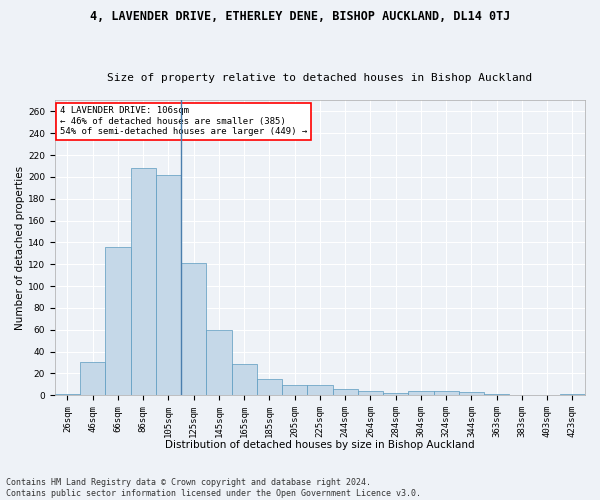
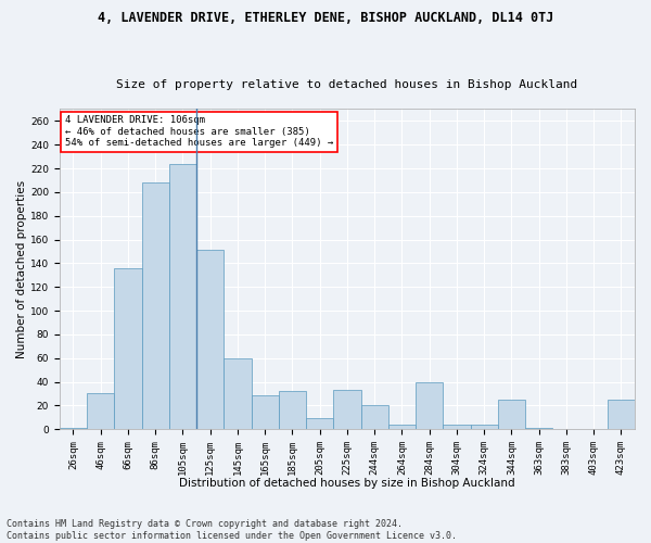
105sqm: 202 -> 224
125sqm: 121 -> 151
185sqm: 15 -> 32
225sqm: 9 -> 33
244sqm: 6 -> 20
284sqm: 2 -> 40
344sqm: 3 -> 25
423sqm: 1 -> 25
